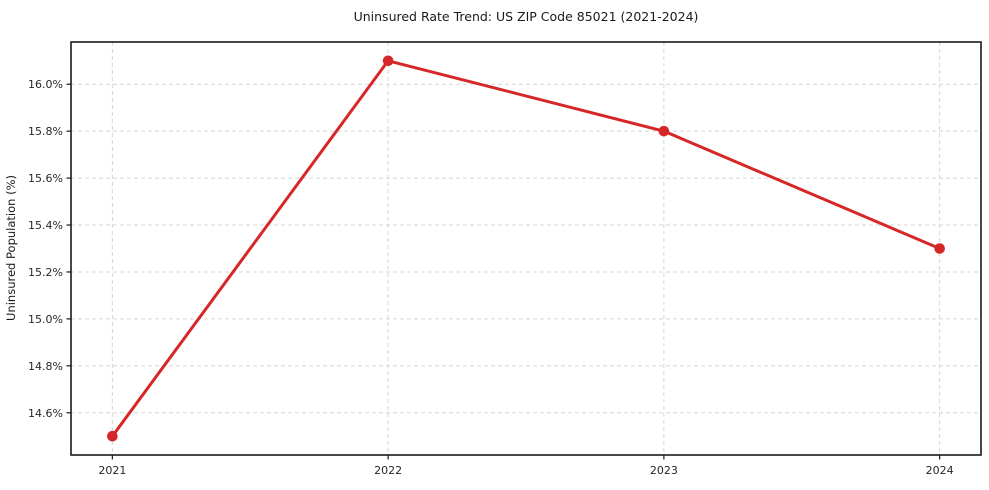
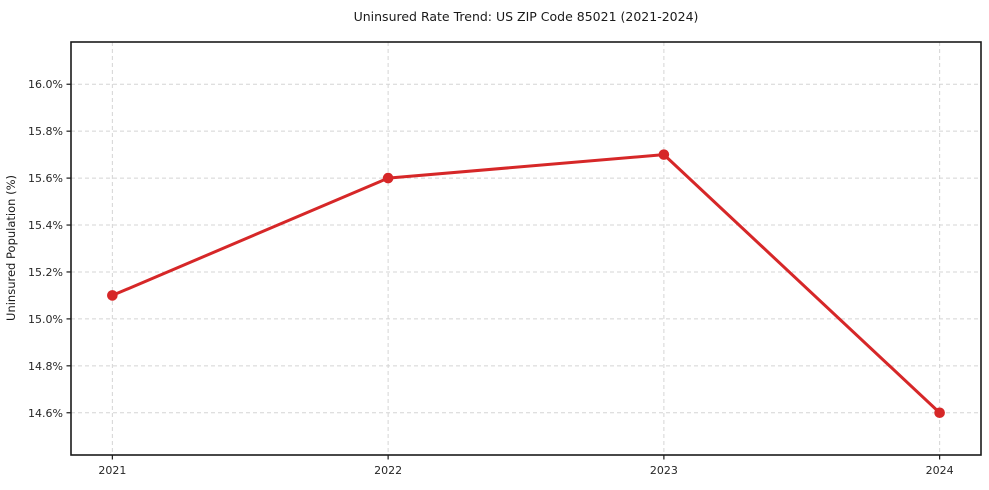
2021: 14.5% -> 15.1%
2022: 16.1% -> 15.6%
2023: 15.8% -> 15.7%
2024: 15.3% -> 14.6%
